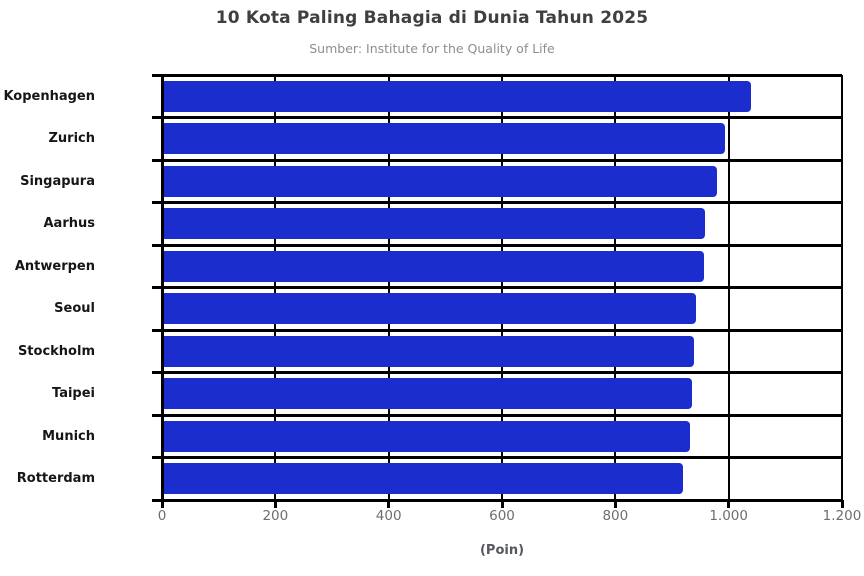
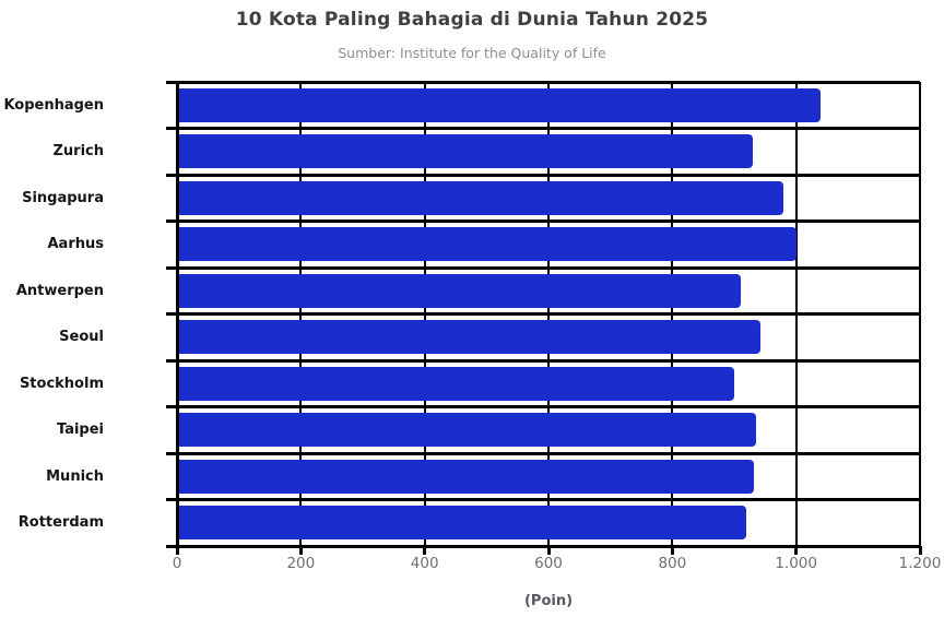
Zurich: 990 -> 930
Aarhus: 960 -> 1000
Antwerpen: 960 -> 910
Stockholm: 940 -> 900
